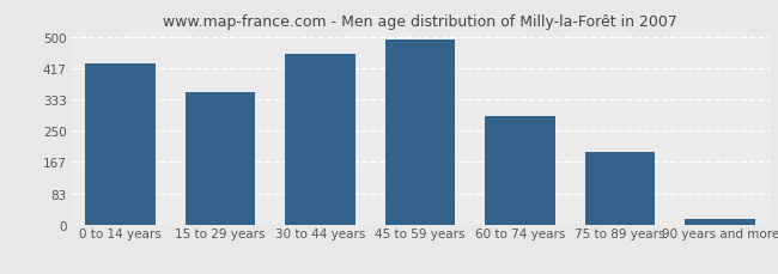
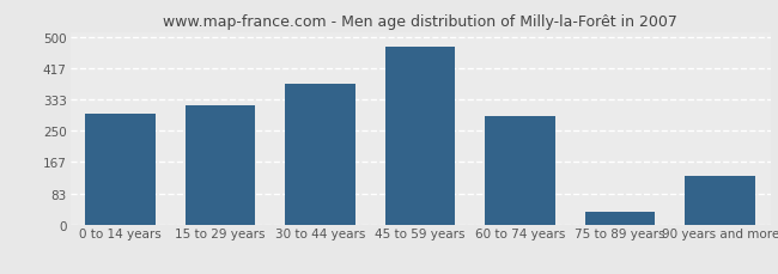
0 to 14 years: 430 -> 295
15 to 29 years: 355 -> 320
30 to 44 years: 455 -> 375
45 to 59 years: 495 -> 475
75 to 89 years: 195 -> 35
90 years and more: 15 -> 130
